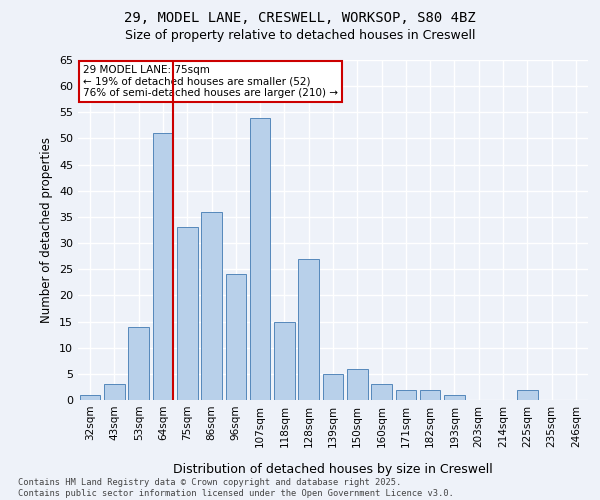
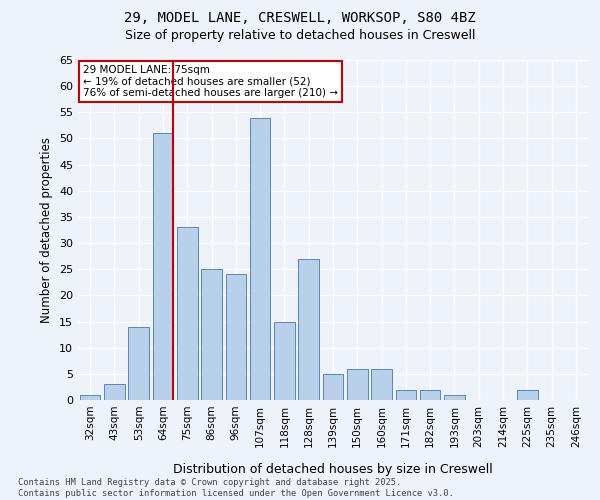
86sqm: 36 -> 25
160sqm: 3 -> 6
